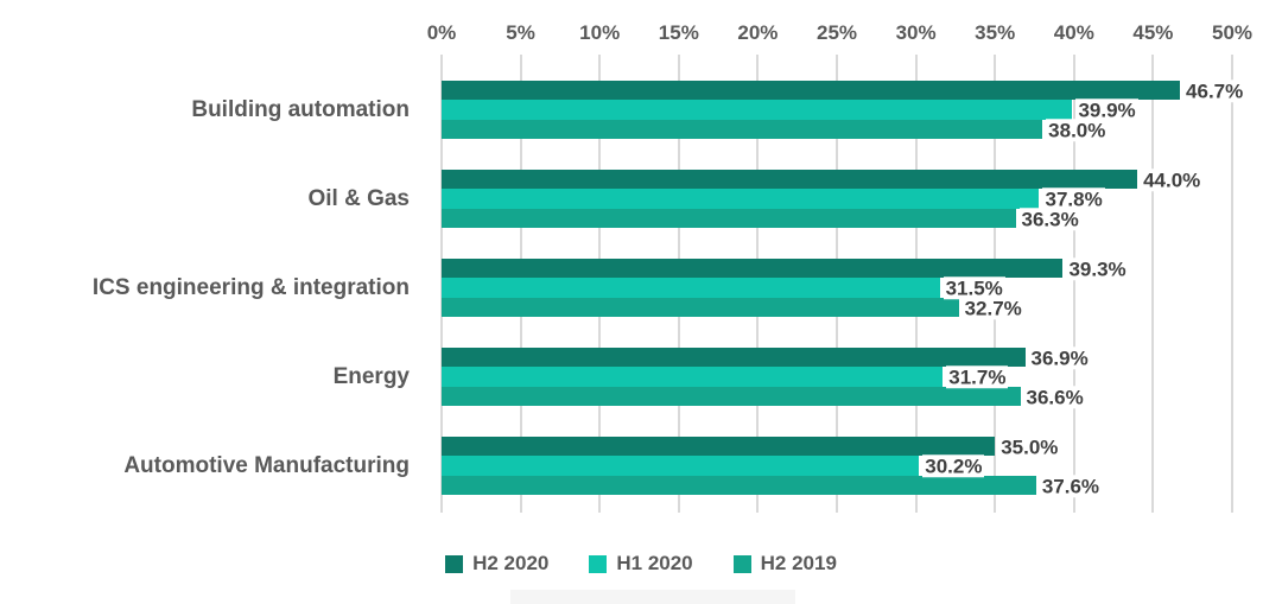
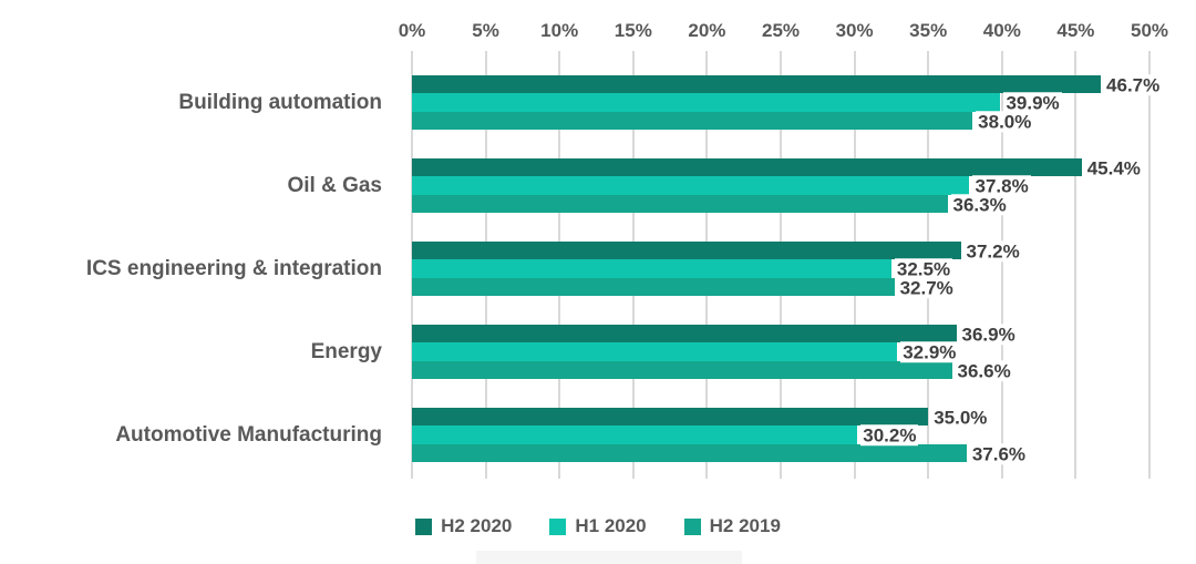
H2 2020/Oil & Gas: 44.0% -> 45.4%
H2 2020/ICS engineering & integration: 39.3% -> 37.2%
H1 2020/ICS engineering & integration: 31.5% -> 32.5%
H1 2020/Energy: 31.7% -> 32.9%
